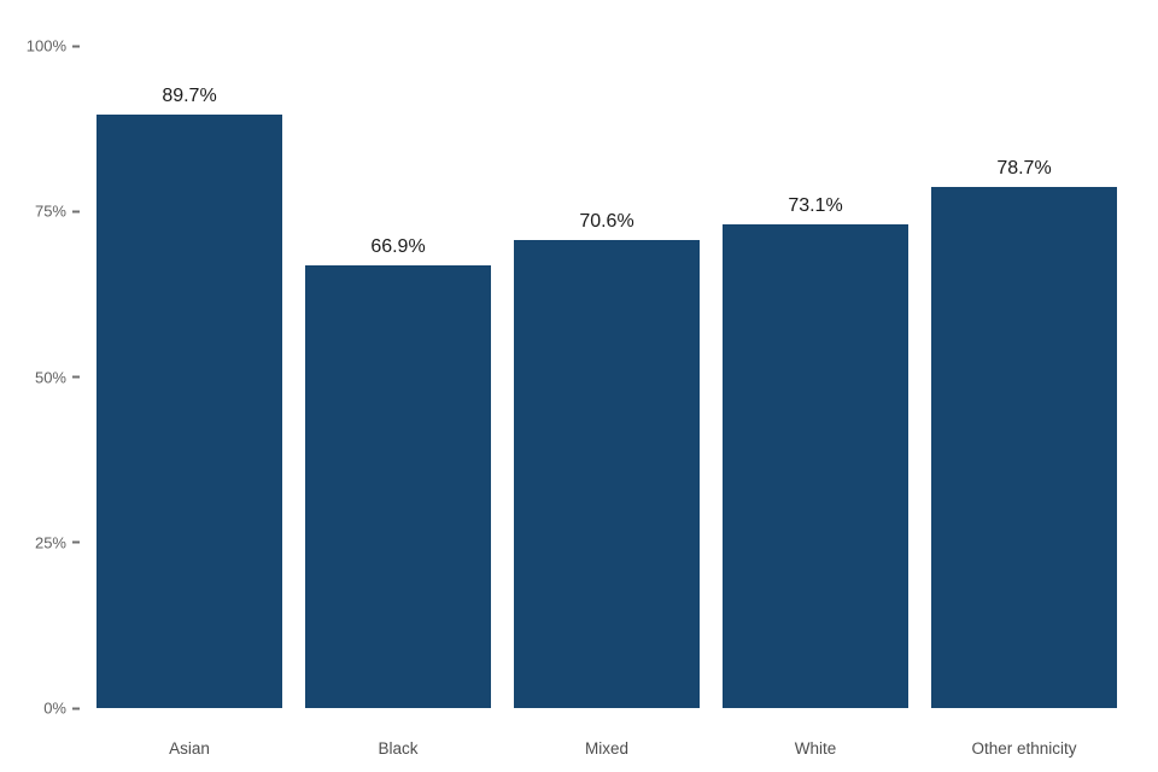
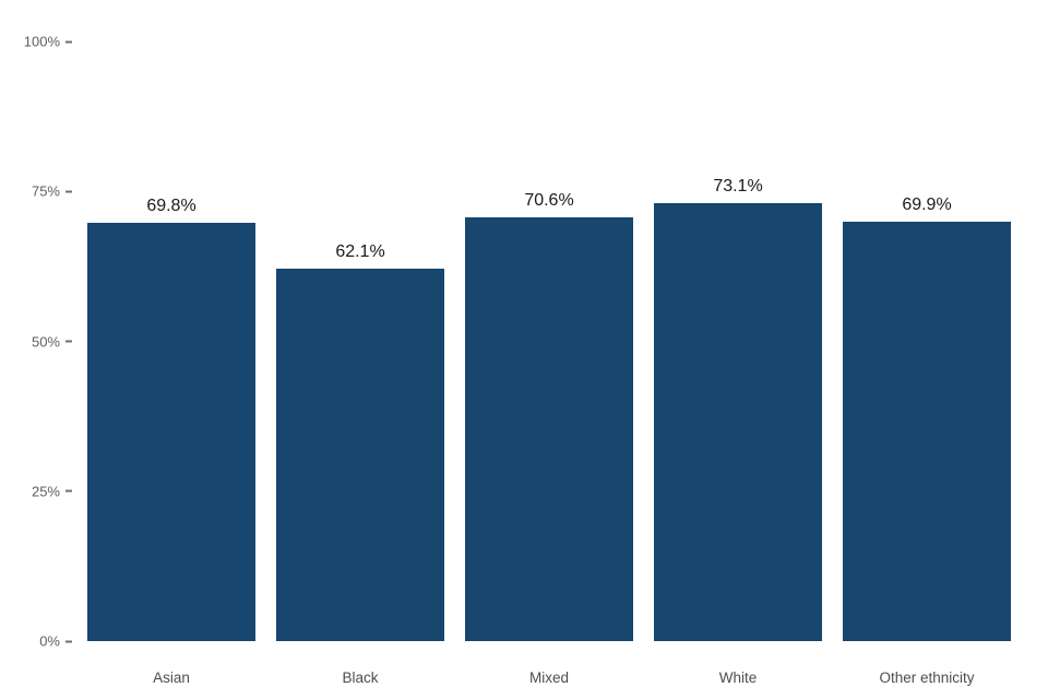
Asian: 89.7% -> 69.8%
Black: 66.9% -> 62.1%
Other ethnicity: 78.7% -> 69.9%
